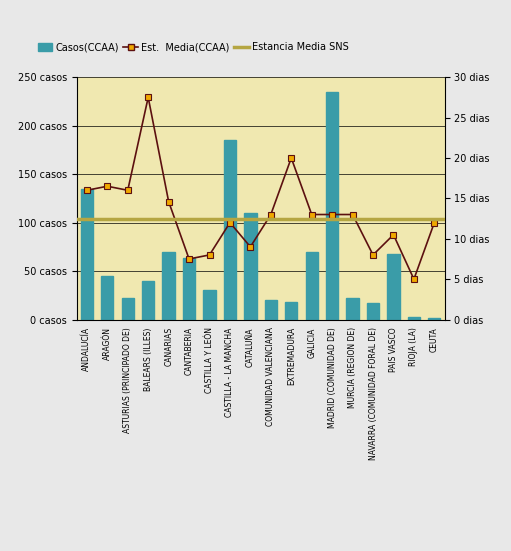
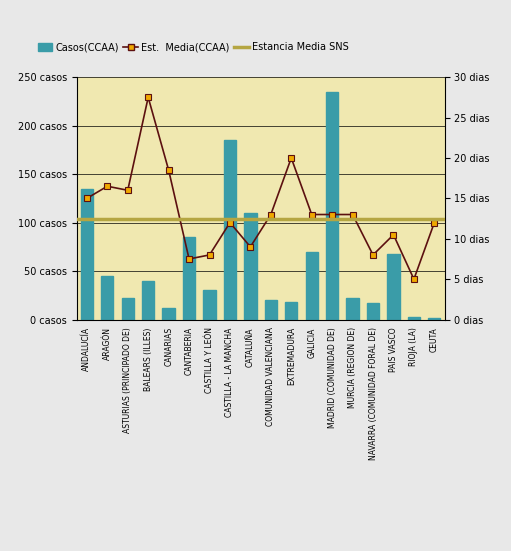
Est. Media(CCAA)/ANDALUCÍA: 16.0 dias -> 15.0 dias
Casos(CCAA)/CANARIAS: 70 casos -> 12 casos
Est. Media(CCAA)/CANARIAS: 14.6 dias -> 18.5 dias
Casos(CCAA)/CANTABERIA: 64 casos -> 85 casos
